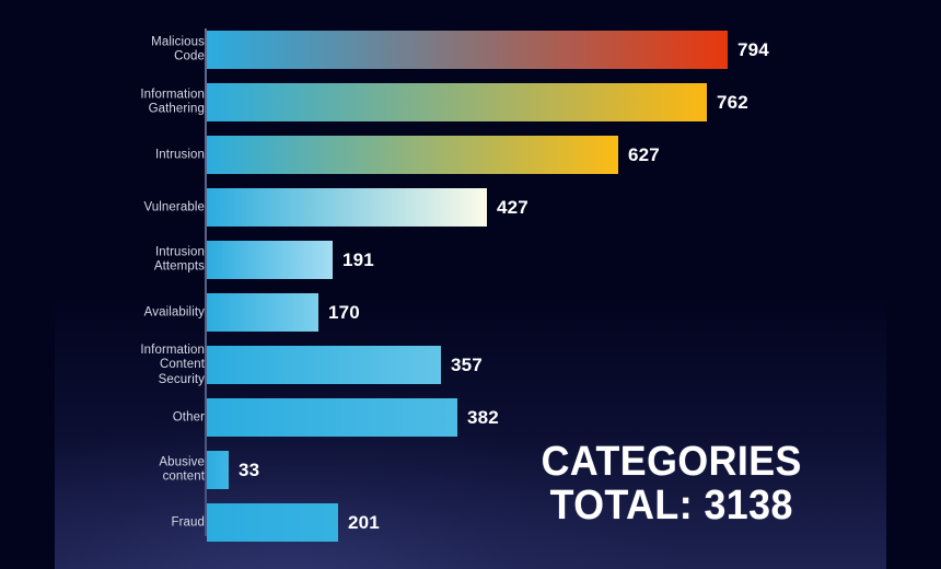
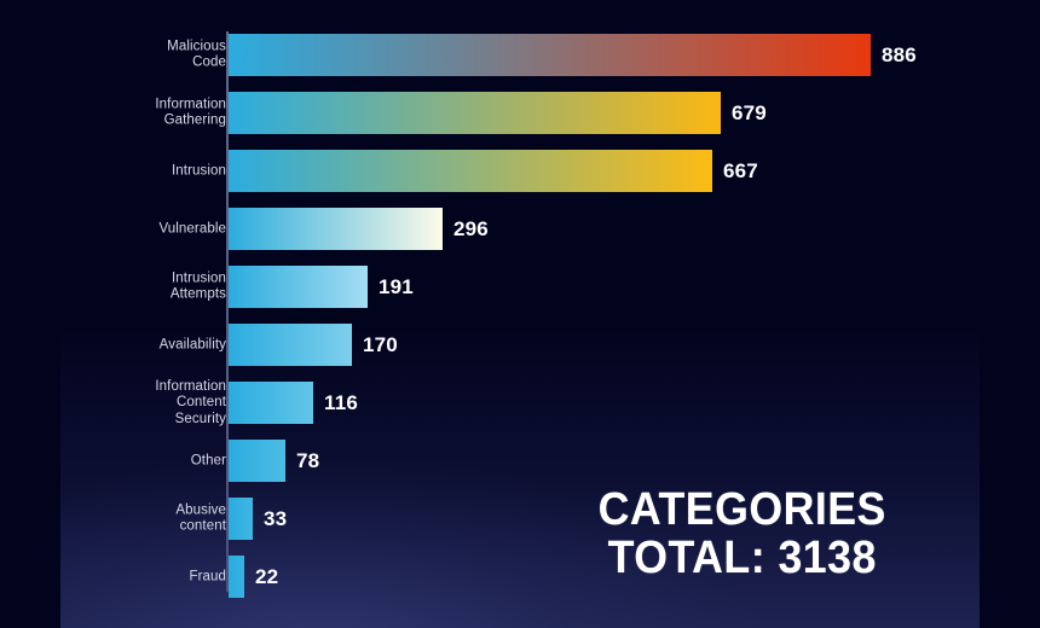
Malicious Code: 794 -> 886
Information Gathering: 762 -> 679
Intrusion: 627 -> 667
Vulnerable: 427 -> 296
Information Content Security: 357 -> 116
Other: 382 -> 78
Fraud: 201 -> 22
